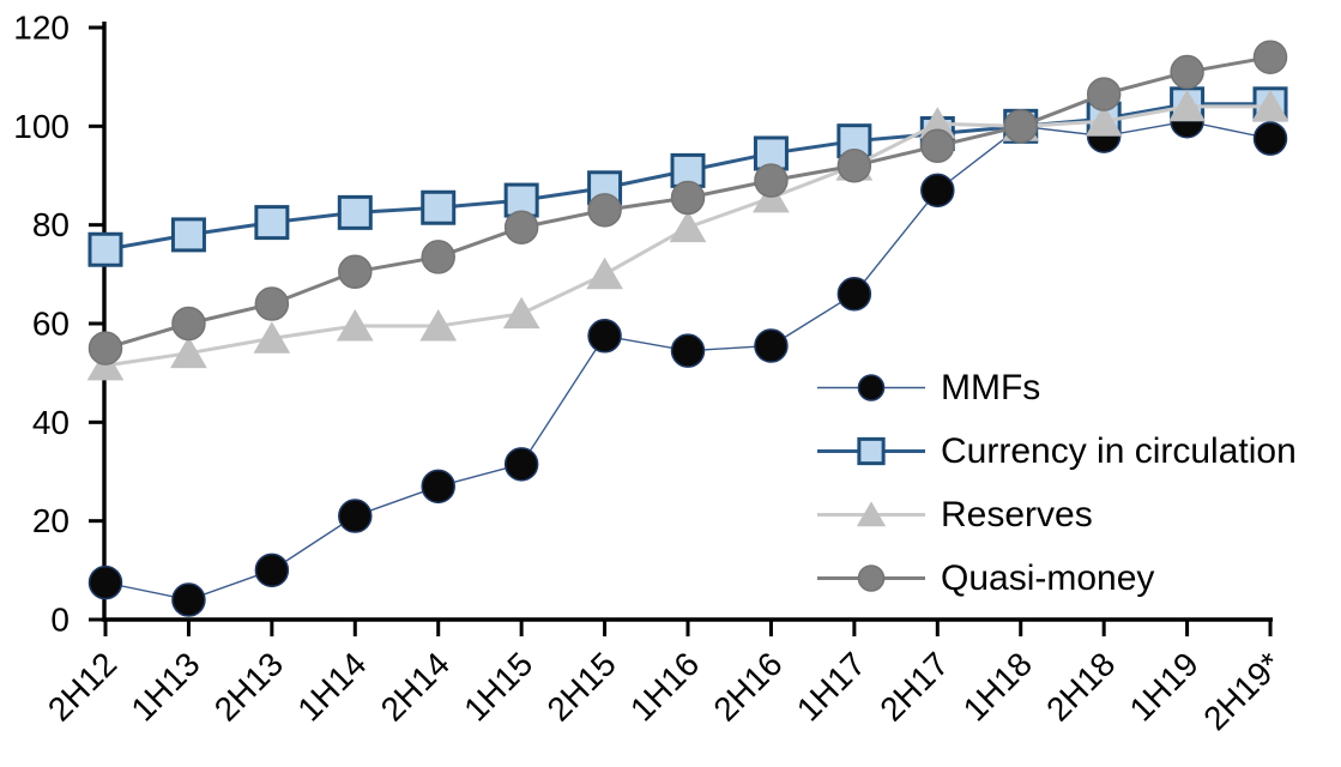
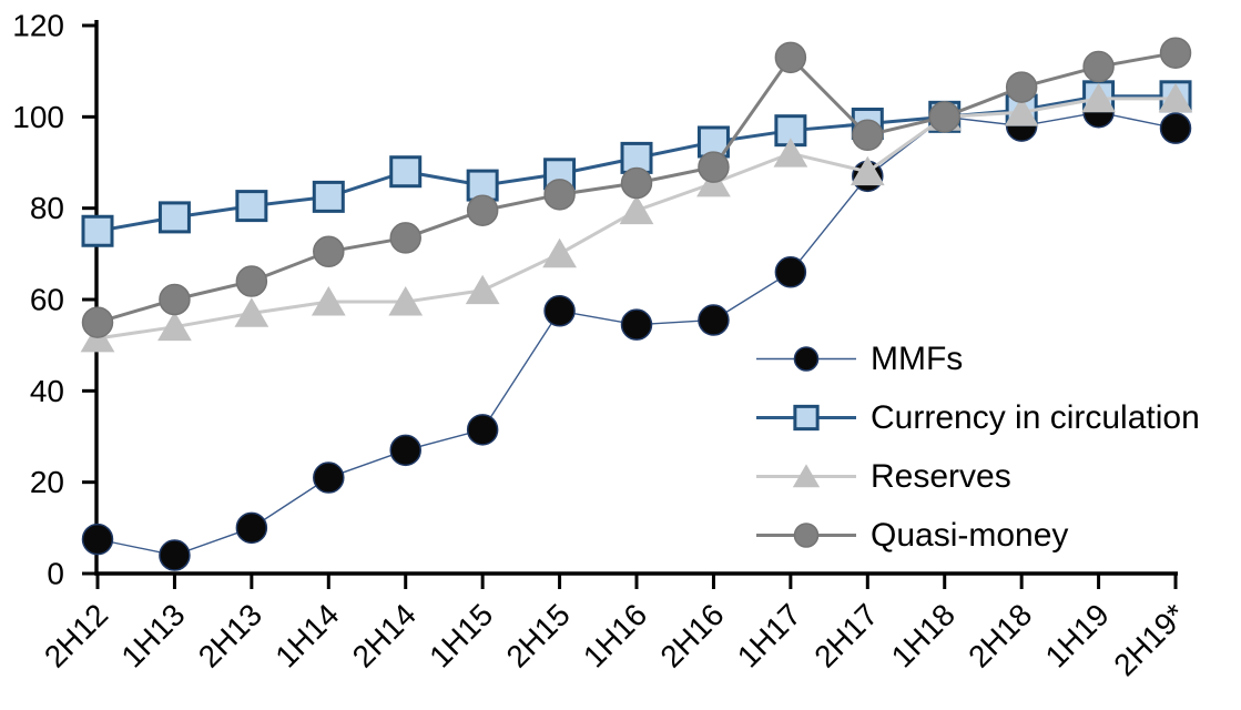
Currency in circulation/2H14: 84 -> 88
Quasi-money/1H17: 92 -> 113
Reserves/2H17: 100 -> 88
